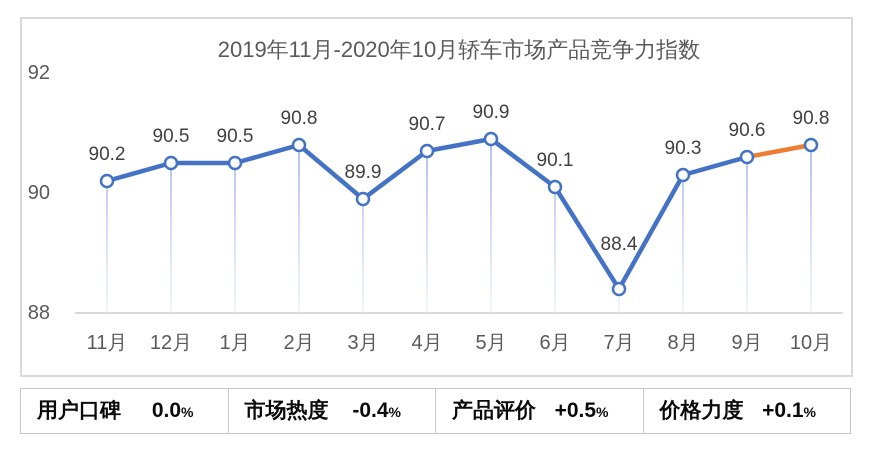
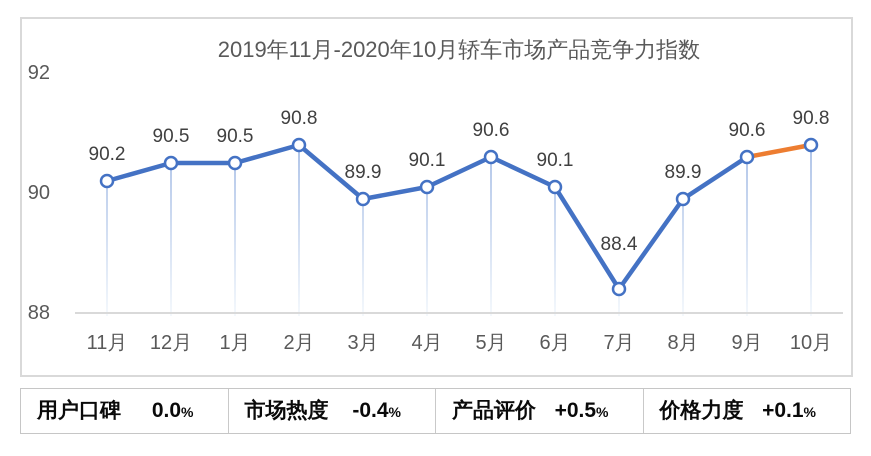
4月: 90.7 -> 90.1
5月: 90.9 -> 90.6
8月: 90.3 -> 89.9
